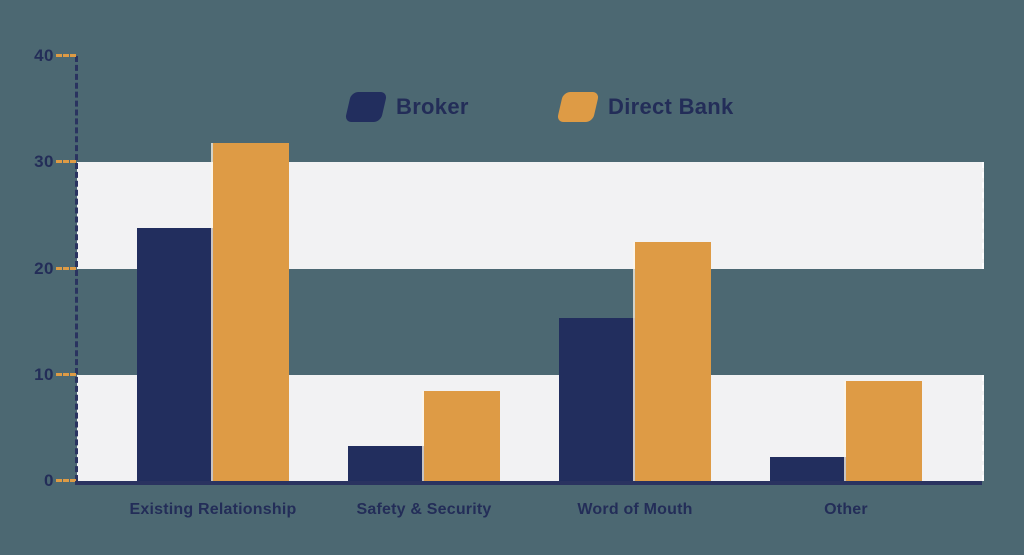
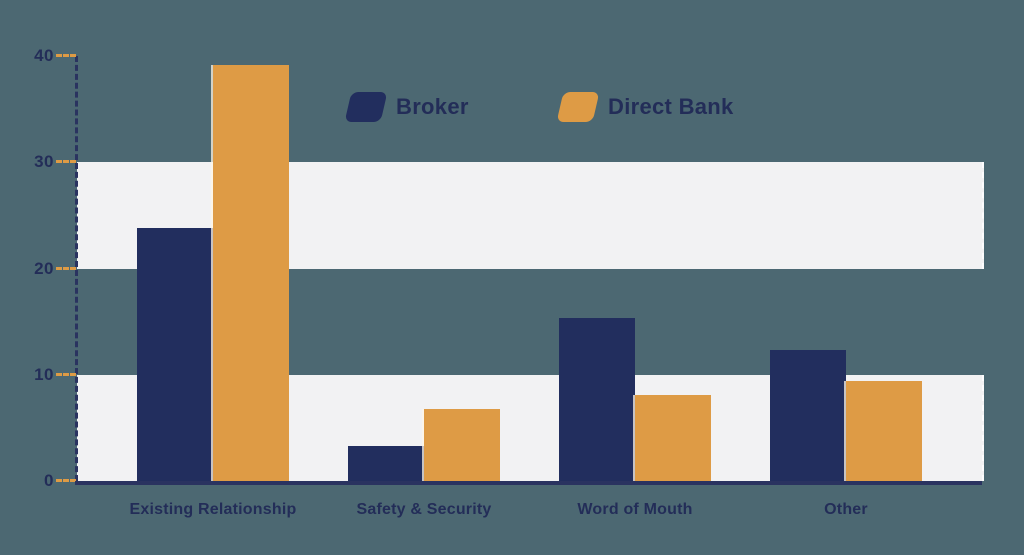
Direct Bank/Existing Relationship: 31.8 -> 39.2
Direct Bank/Safety & Security: 8.5 -> 6.8
Direct Bank/Word of Mouth: 22.5 -> 8.1
Broker/Other: 2.3 -> 12.3
